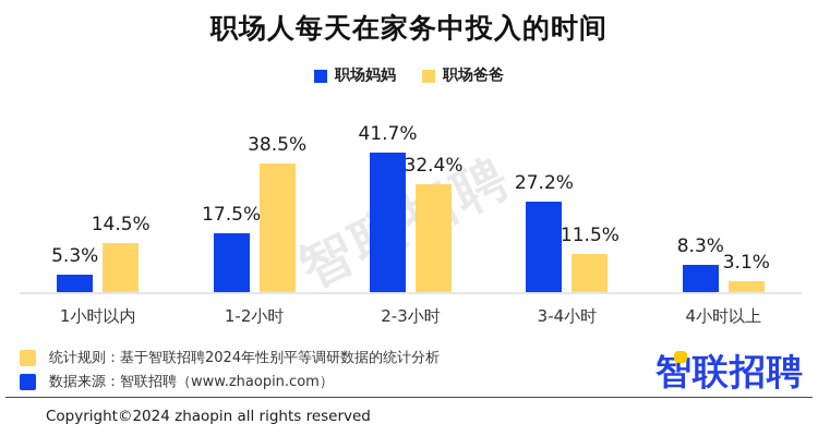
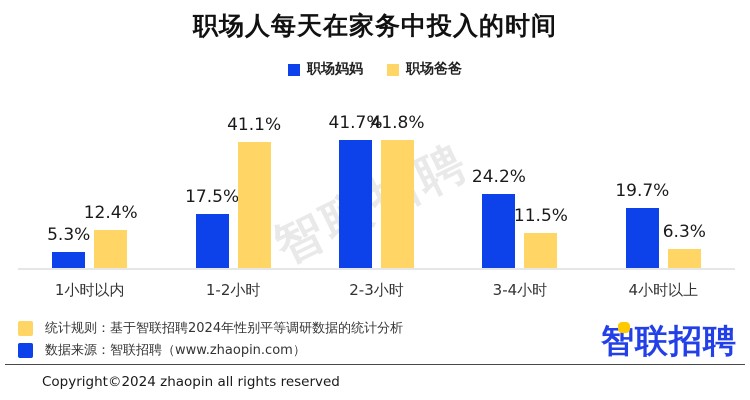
职场爸爸/1小时以内: 14.5% -> 12.4%
职场爸爸/1-2小时: 38.5% -> 41.1%
职场爸爸/2-3小时: 32.4% -> 41.8%
职场妈妈/3-4小时: 27.2% -> 24.2%
职场妈妈/4小时以上: 8.3% -> 19.7%
职场爸爸/4小时以上: 3.1% -> 6.3%
